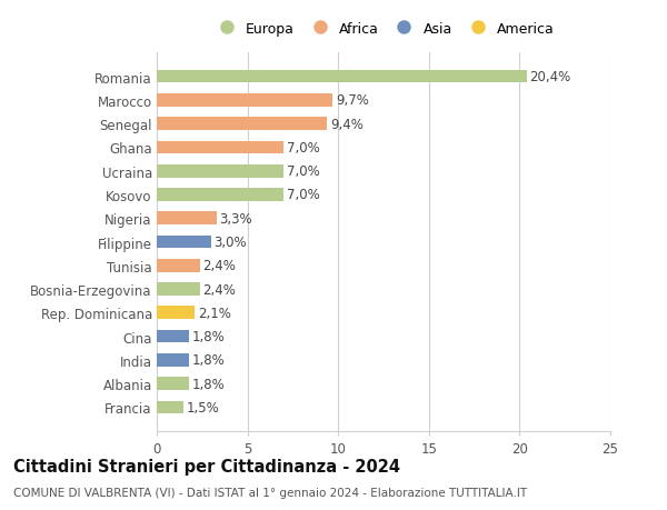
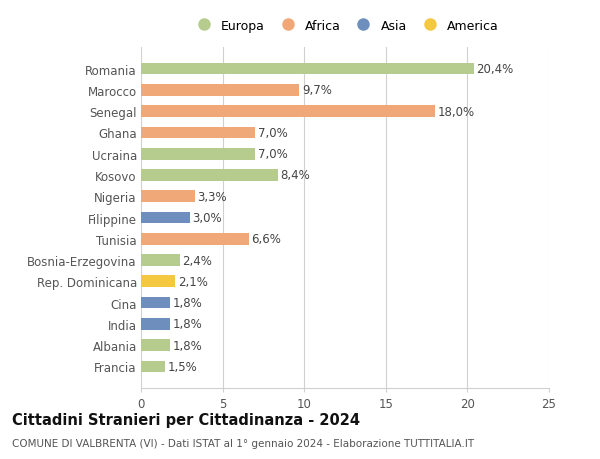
Senegal: 9,4% -> 18,0%
Kosovo: 7,0% -> 8,4%
Tunisia: 2,4% -> 6,6%
